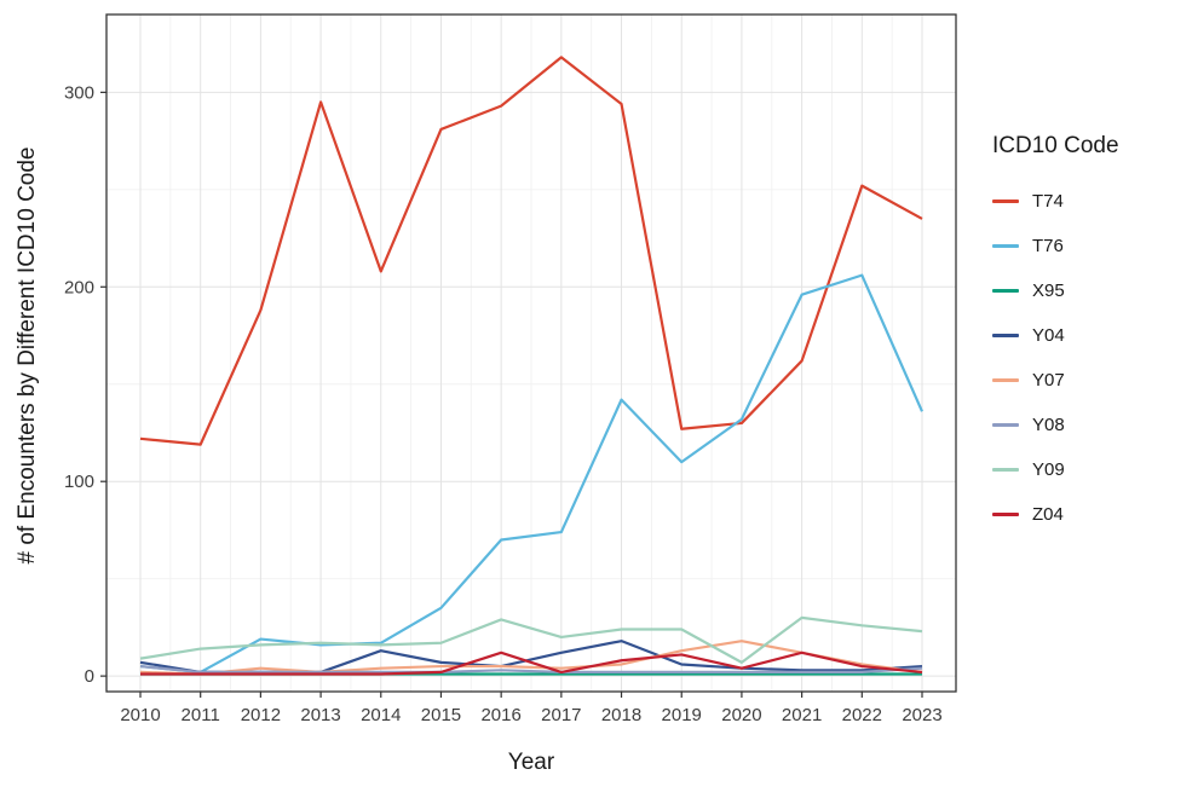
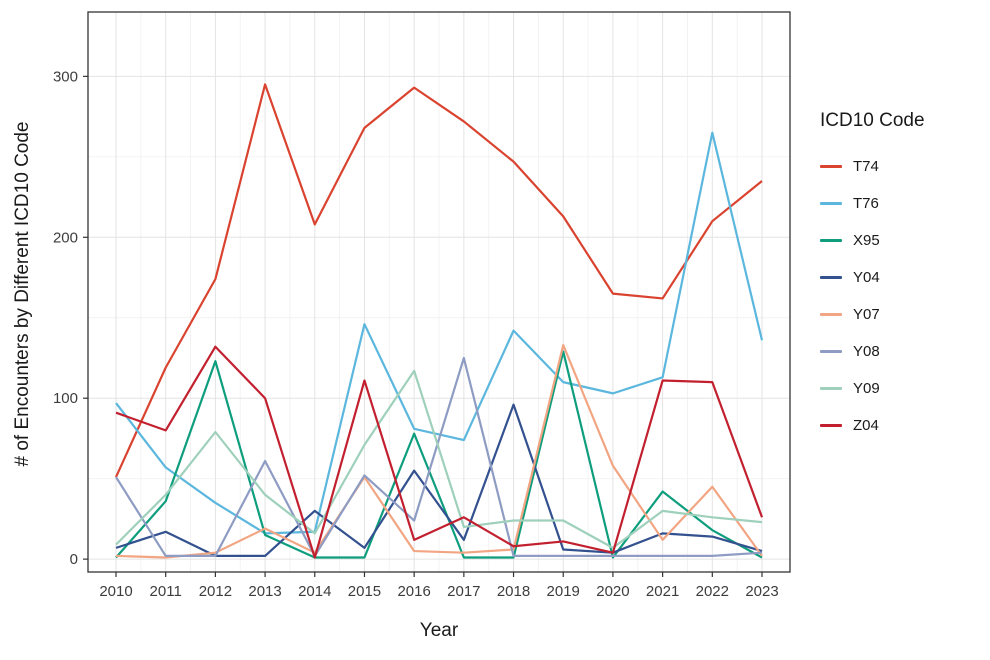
T74/2010: 122 -> 51
T76/2010: 5 -> 97
Y08/2010: 5 -> 51
Z04/2010: 1 -> 91
T76/2011: 2 -> 57
X95/2011: 1 -> 36
Y04/2011: 2 -> 17
Y09/2011: 14 -> 40
Z04/2011: 1 -> 80
T74/2012: 188 -> 174
T76/2012: 19 -> 35
X95/2012: 1 -> 123
Y09/2012: 16 -> 79
Z04/2012: 1 -> 132
X95/2013: 1 -> 15
Y07/2013: 2 -> 19
Y08/2013: 2 -> 61
Y09/2013: 17 -> 40
Z04/2013: 1 -> 100
Y04/2014: 13 -> 30
T74/2015: 281 -> 268
T76/2015: 35 -> 146
Y07/2015: 5 -> 51
Y08/2015: 2 -> 52
Y09/2015: 17 -> 71
Z04/2015: 2 -> 111
T76/2016: 70 -> 81
X95/2016: 1 -> 78
Y04/2016: 5 -> 55
Y08/2016: 3 -> 24
Y09/2016: 29 -> 117
T74/2017: 318 -> 272
Y08/2017: 2 -> 125
Z04/2017: 2 -> 26
T74/2018: 294 -> 247
Y04/2018: 18 -> 96
T74/2019: 127 -> 213
X95/2019: 1 -> 129
Y07/2019: 13 -> 133
T74/2020: 130 -> 165
T76/2020: 132 -> 103
Y07/2020: 18 -> 58
T76/2021: 196 -> 113
X95/2021: 1 -> 42
Y04/2021: 3 -> 16
Z04/2021: 12 -> 111
T74/2022: 252 -> 210
T76/2022: 206 -> 265
X95/2022: 1 -> 18
Y04/2022: 3 -> 14
Y07/2022: 6 -> 45
Z04/2022: 5 -> 110
Z04/2023: 2 -> 26
